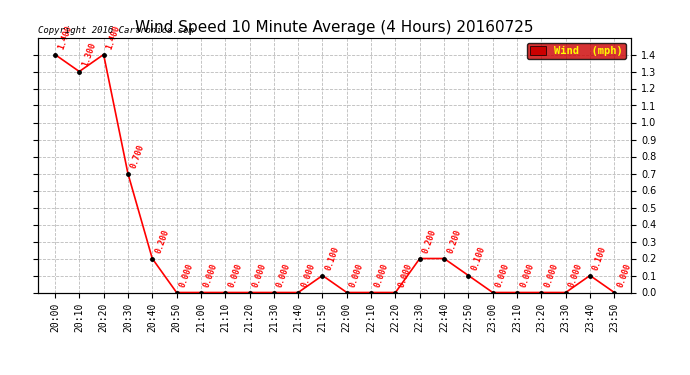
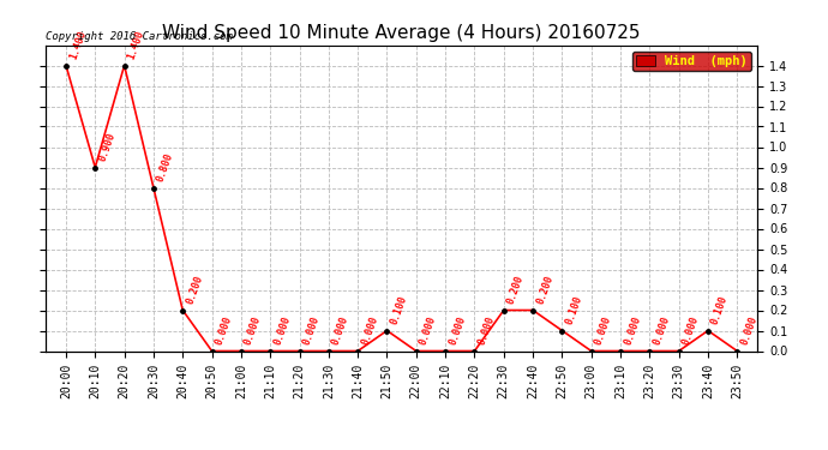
20:10: 1.300 -> 0.900
20:30: 0.700 -> 0.800
